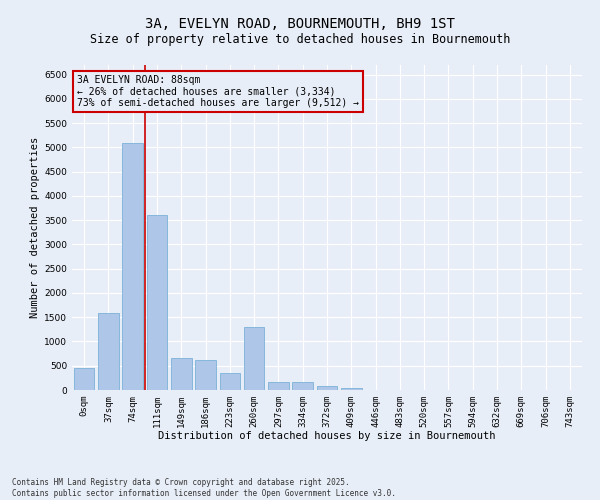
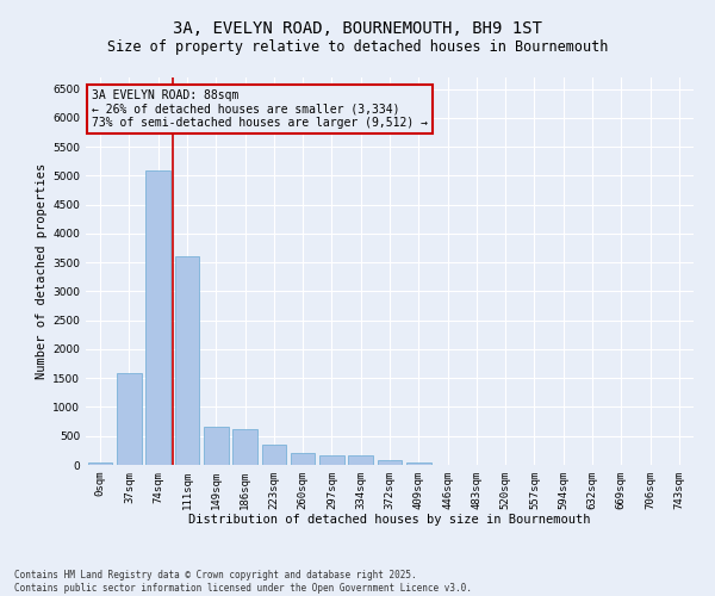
0sqm: 450 -> 50
260sqm: 1300 -> 210
